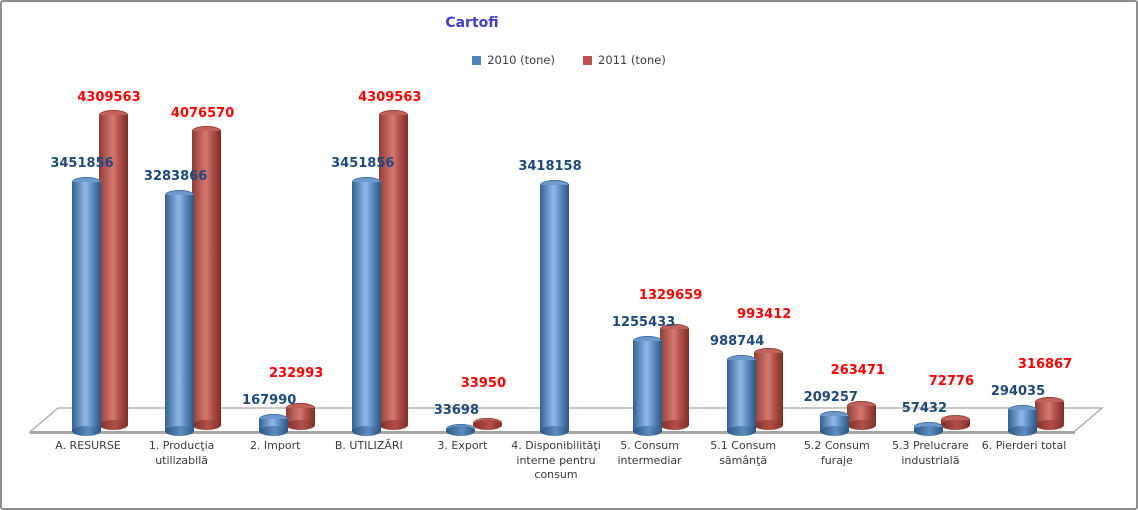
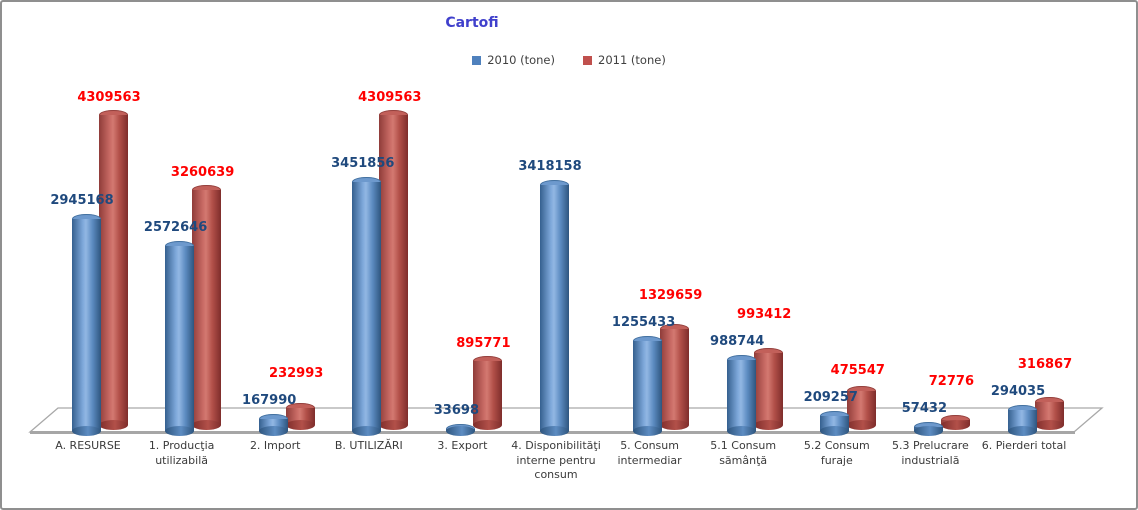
2010 (tone)/A. RESURSE: 3451856 -> 2945168
2010 (tone)/1. Producţia utilizabilă: 3283866 -> 2572646
2011 (tone)/1. Producţia utilizabilă: 4076570 -> 3260639
2011 (tone)/3. Export: 33950 -> 895771
2011 (tone)/5.2 Consum furaje: 263471 -> 475547
